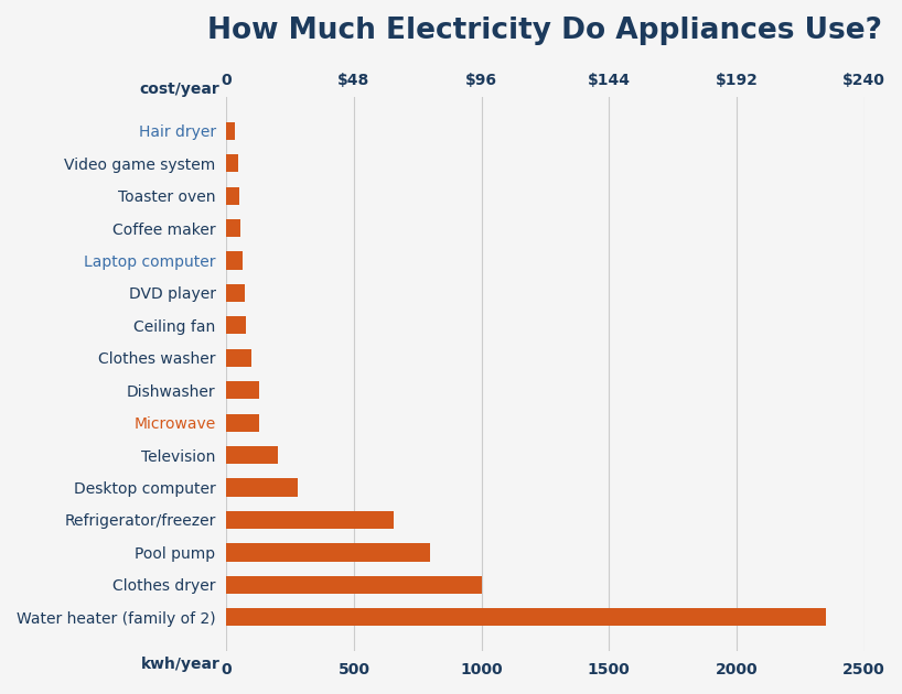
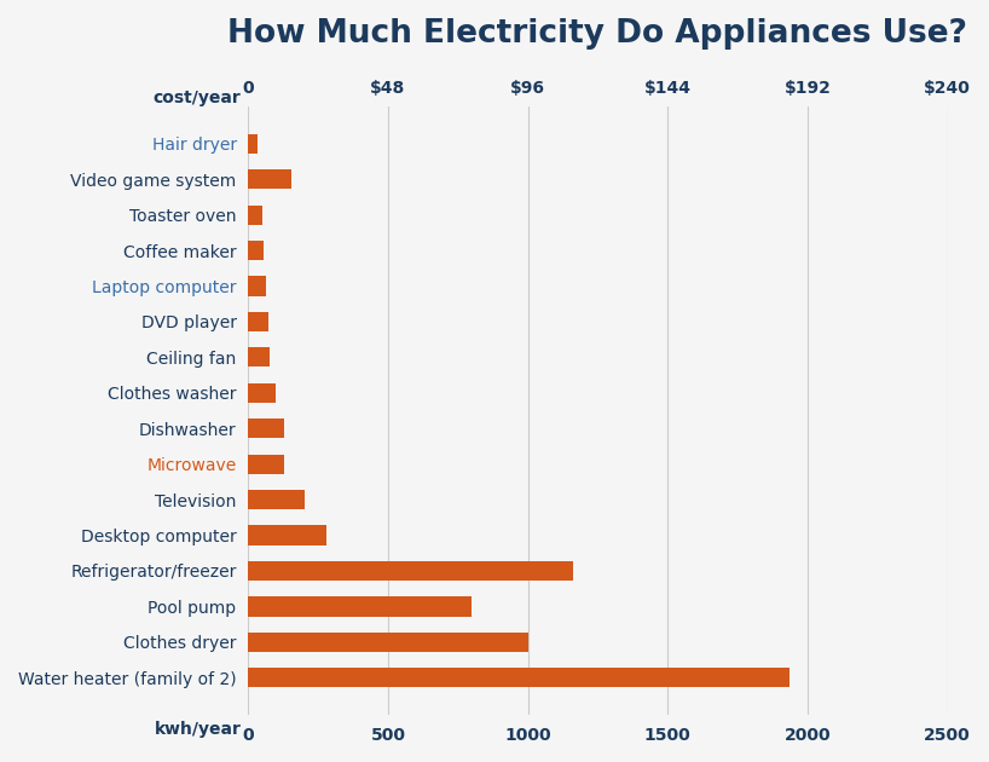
Video game system: 45 -> 155
Refrigerator/freezer: 655 -> 1160
Water heater (family of 2): 2350 -> 1935
